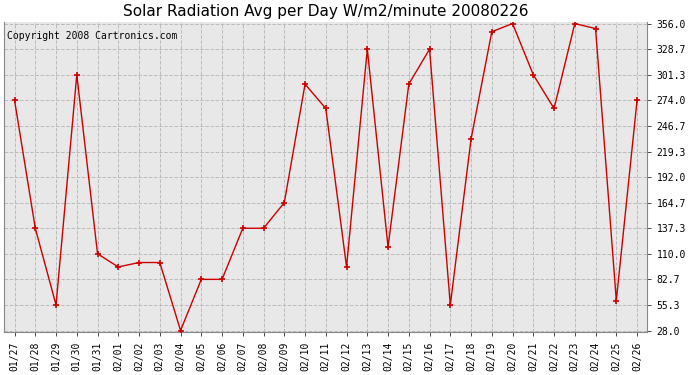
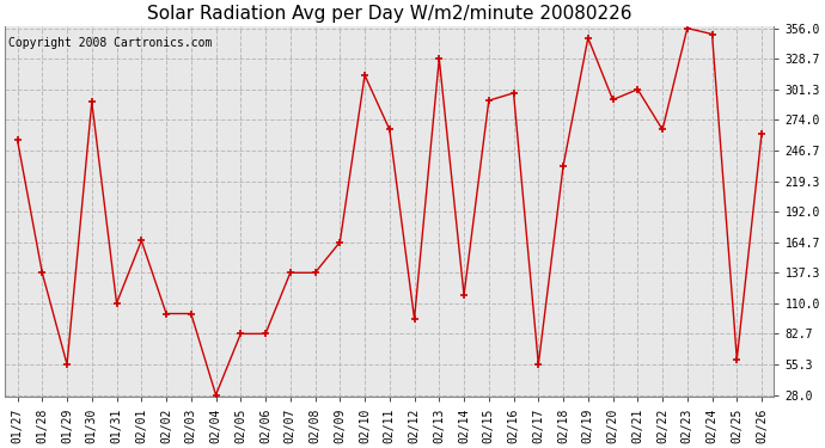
01/27: 274 -> 256
01/30: 301 -> 290
02/01: 96 -> 166
02/10: 291 -> 314
02/16: 329 -> 298
02/20: 356 -> 292
02/26: 274 -> 262
